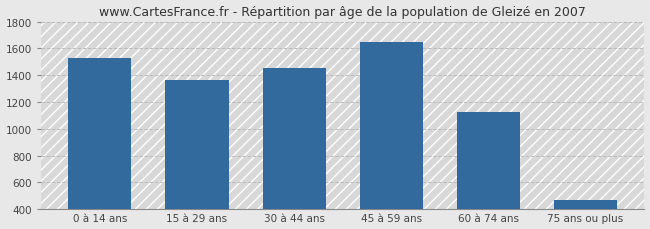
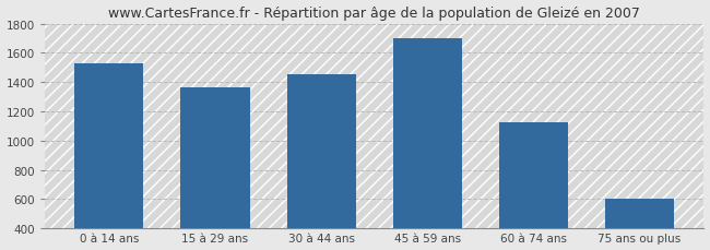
45 à 59 ans: 1650 -> 1700
75 ans ou plus: 470 -> 600
